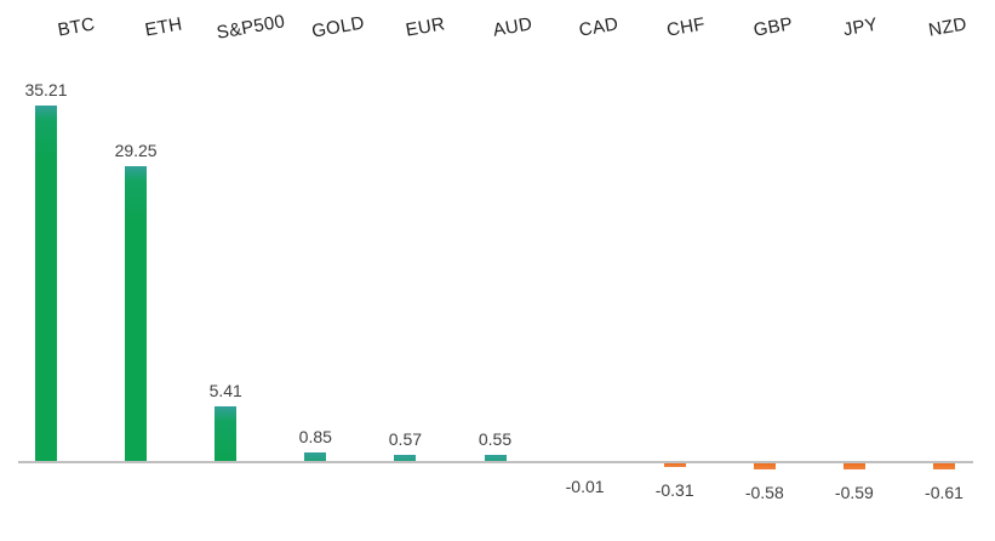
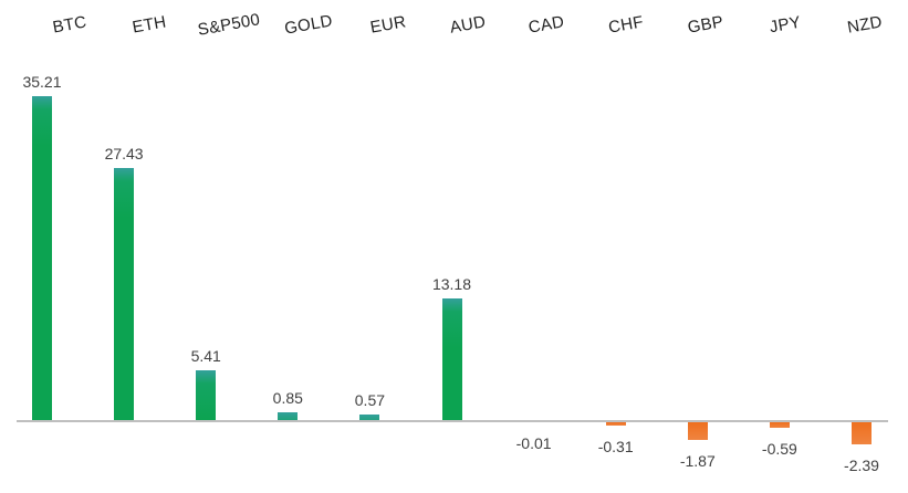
ETH: 29.25 -> 27.43
AUD: 0.55 -> 13.18
GBP: -0.58 -> -1.87
NZD: -0.61 -> -2.39
